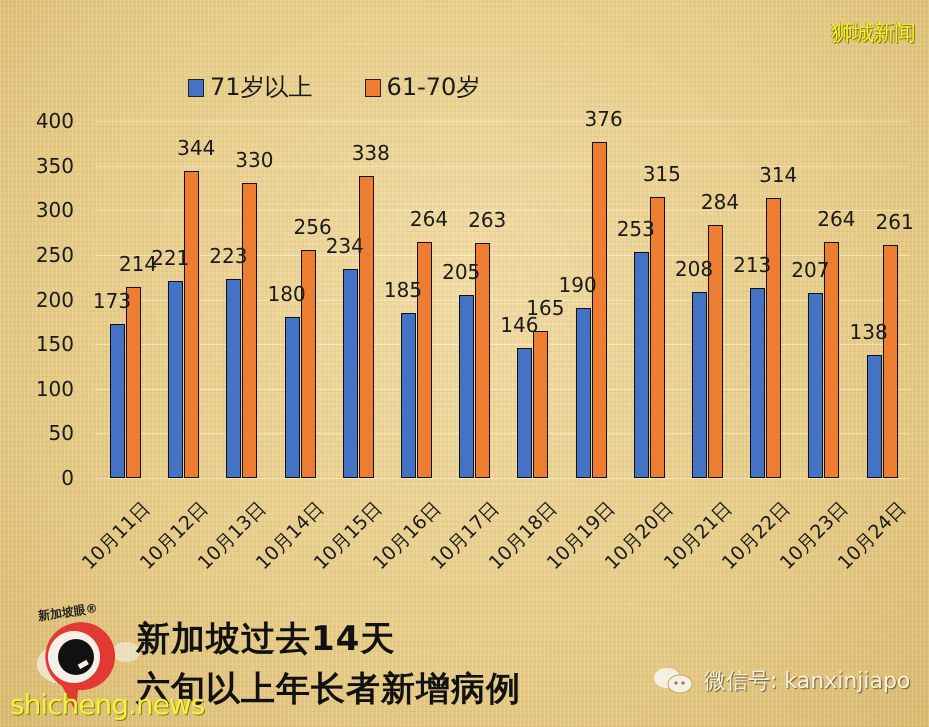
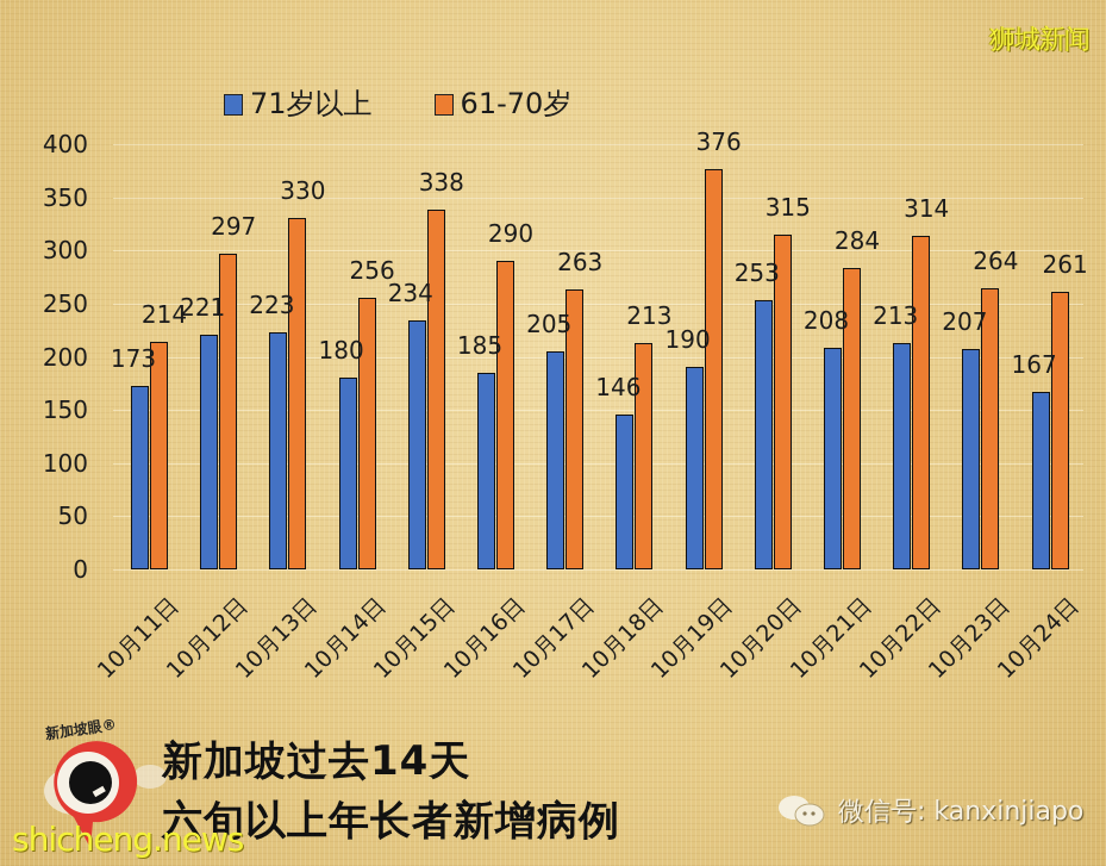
61-70岁/10月12日: 344 -> 297
61-70岁/10月16日: 264 -> 290
61-70岁/10月18日: 165 -> 213
71岁以上/10月24日: 138 -> 167
